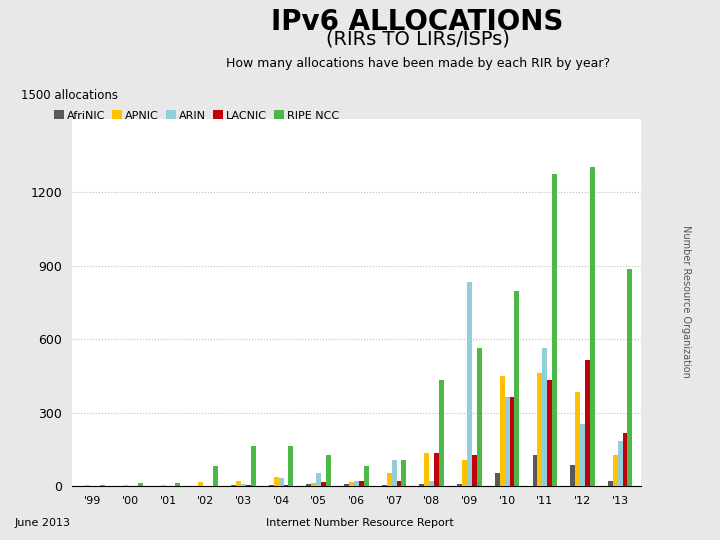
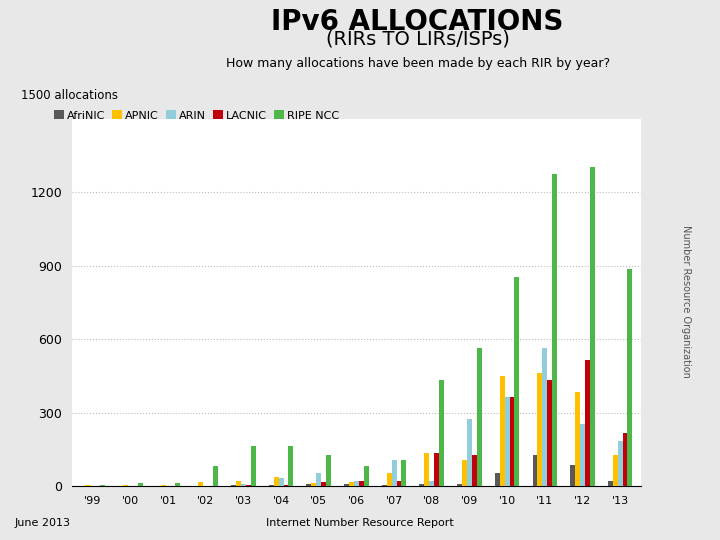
ARIN/'09: 835 -> 275
RIPE NCC/'10: 795 -> 855
